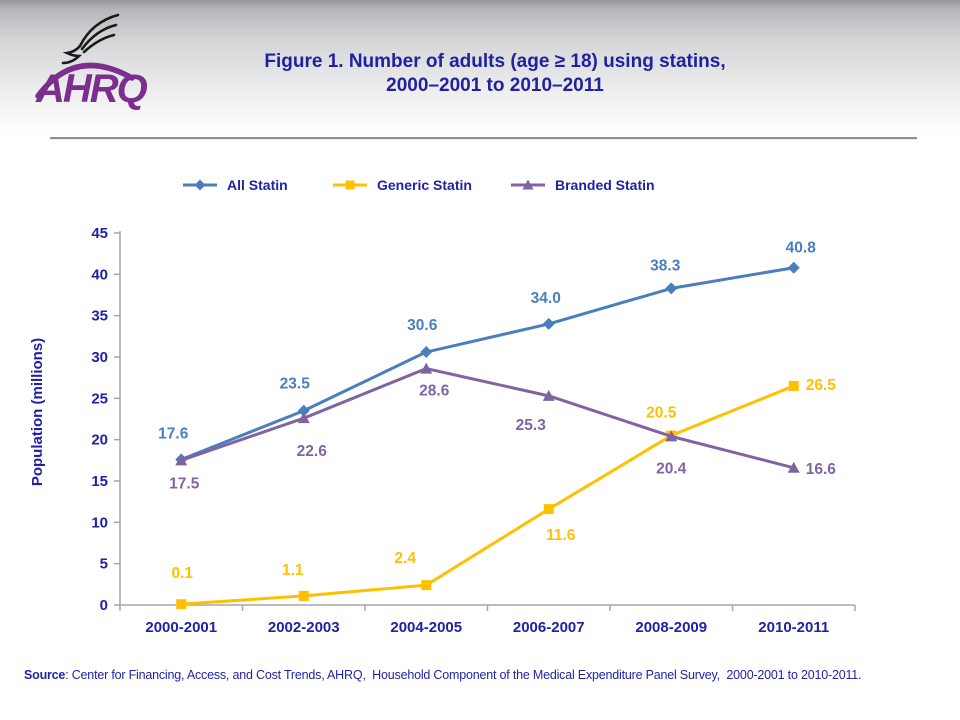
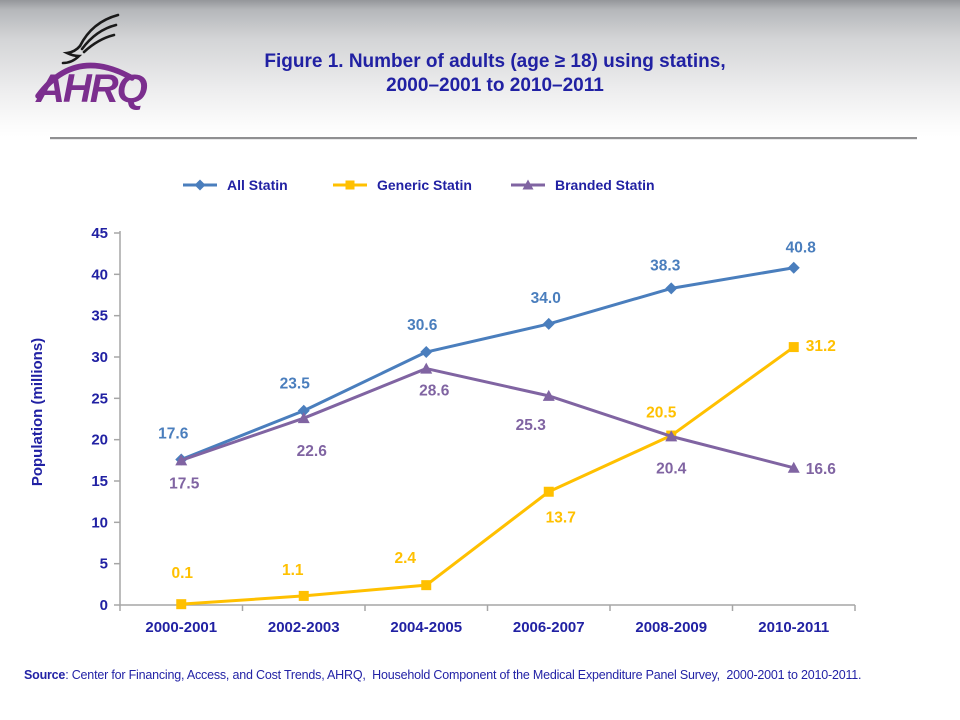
Generic Statin/2006-2007: 11.6 -> 13.7
Generic Statin/2010-2011: 26.5 -> 31.2
